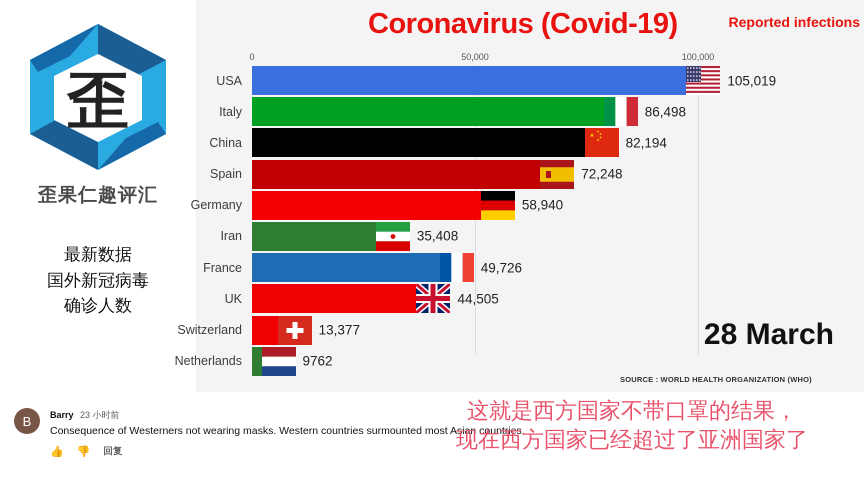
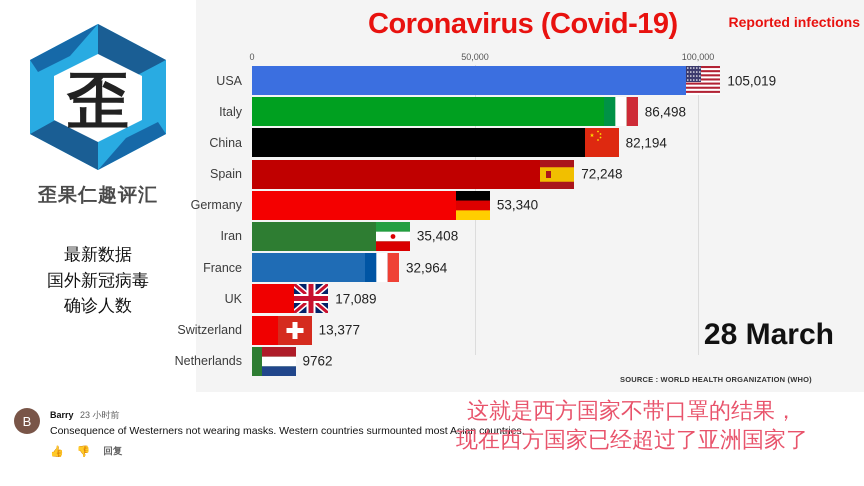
Germany: 58,940 -> 53,340
France: 49,726 -> 32,964
UK: 44,505 -> 17,089
